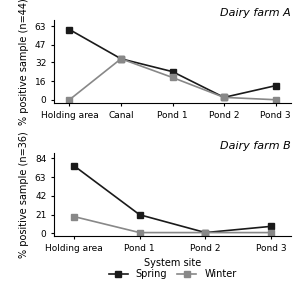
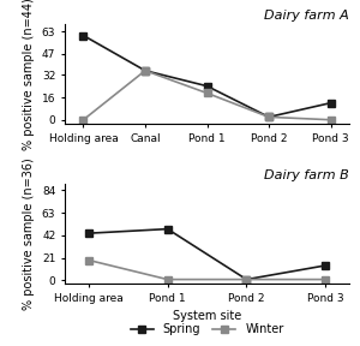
Dairy farm B/Spring/Holding area: 76 -> 44
Dairy farm B/Spring/Pond 1: 21 -> 48
Dairy farm B/Spring/Pond 3: 8 -> 14
